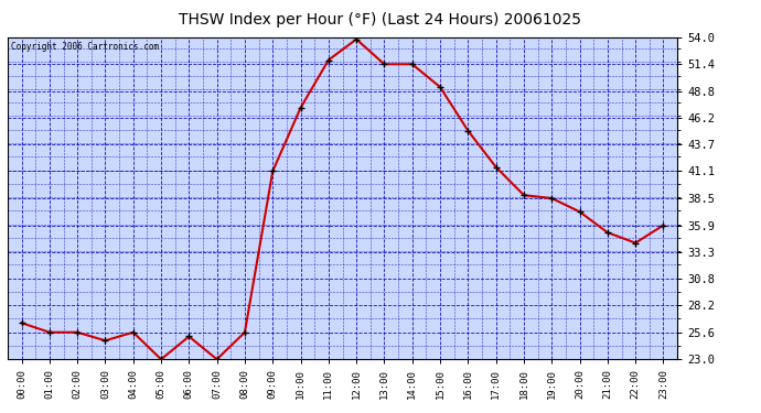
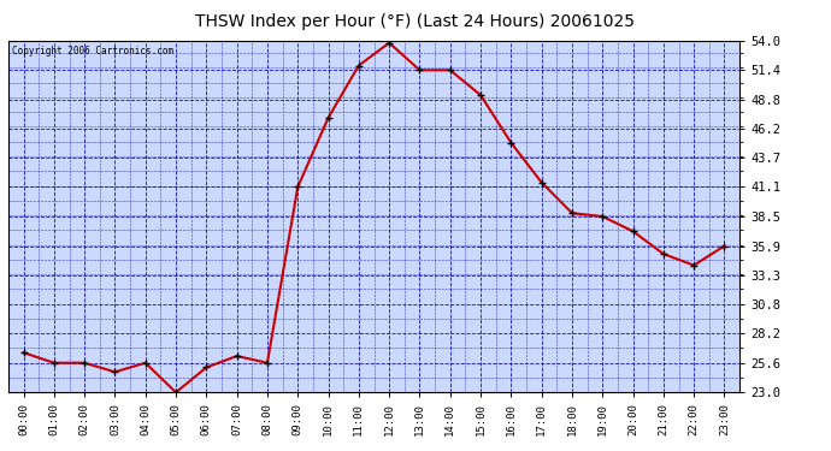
07:00: 23.0 -> 26.2
